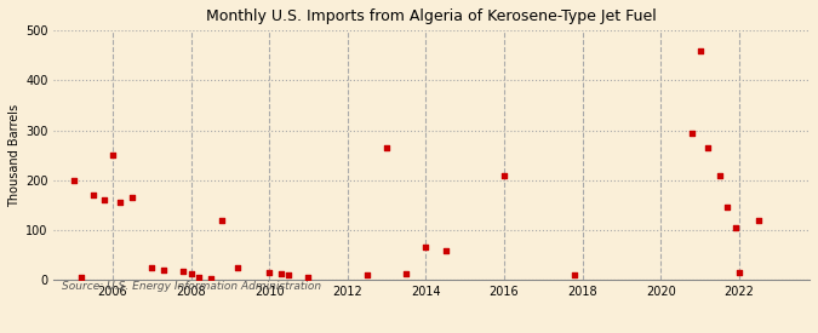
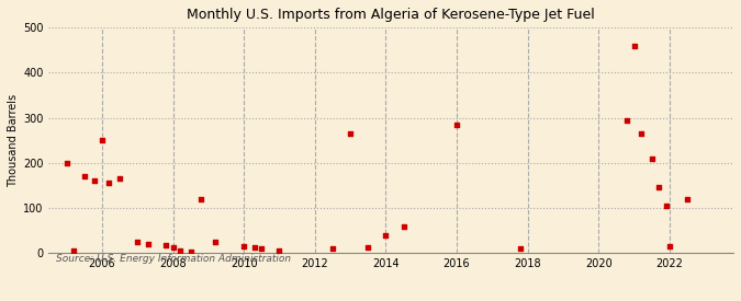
2014: 65 -> 40
2016: 210 -> 285
